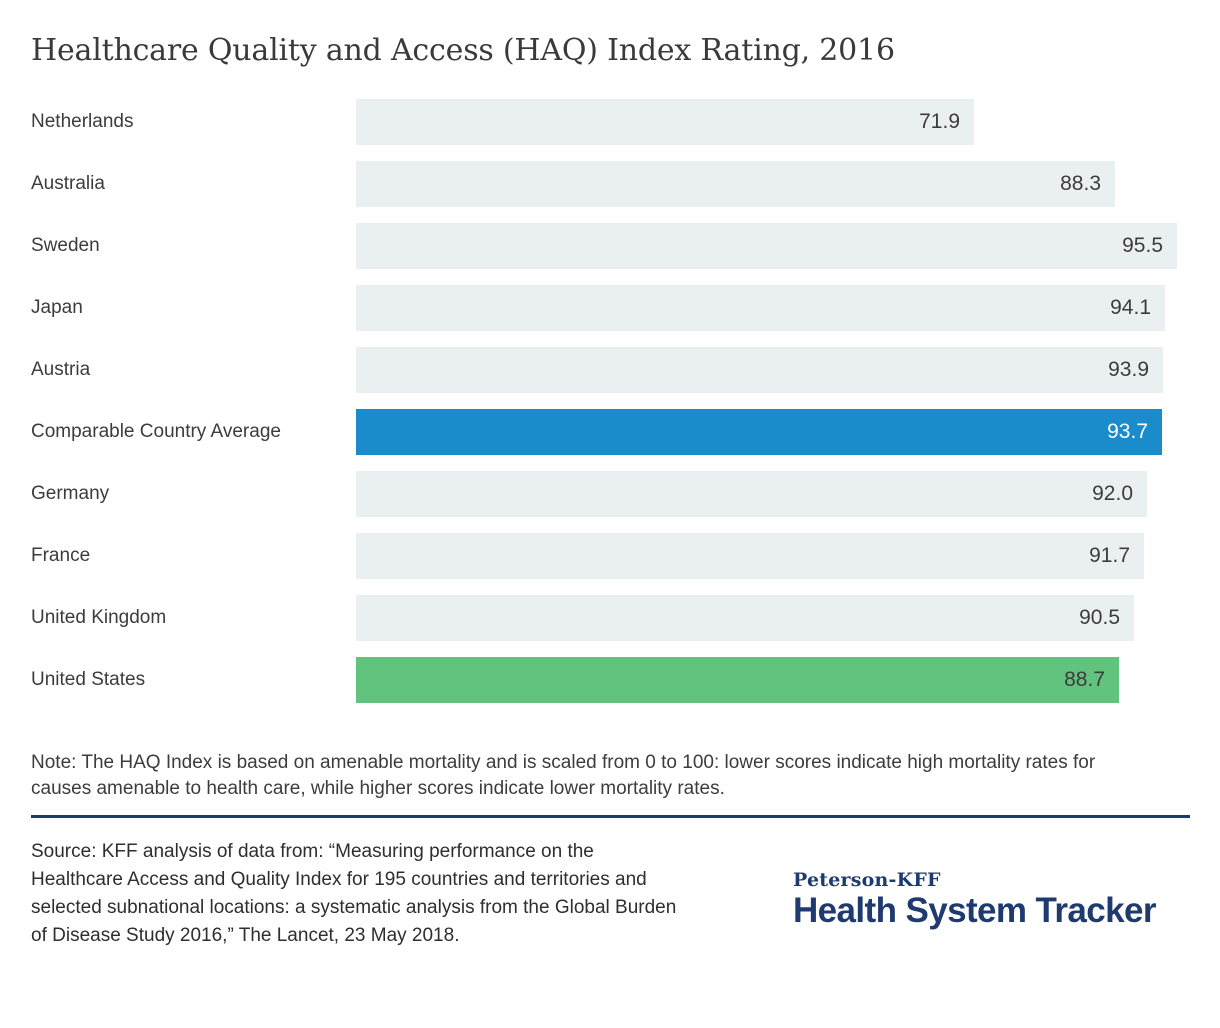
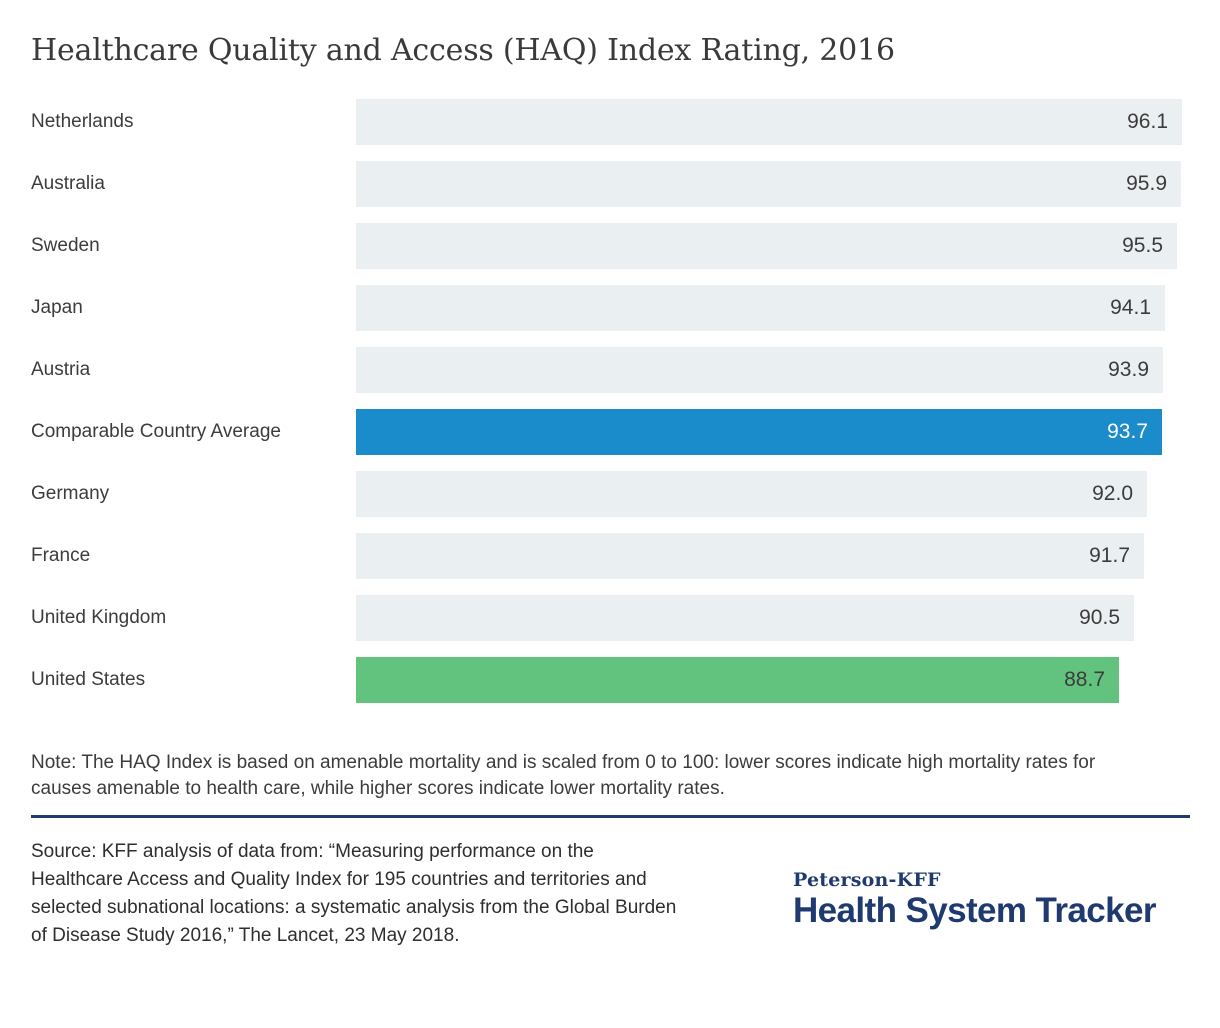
Netherlands: 71.9 -> 96.1
Australia: 88.3 -> 95.9
